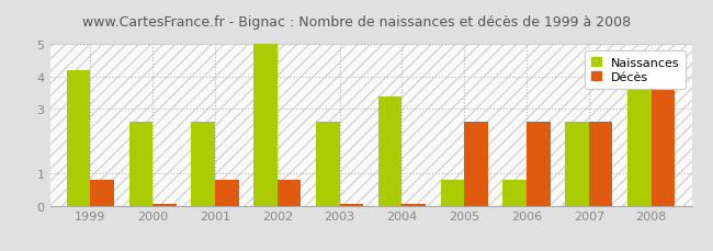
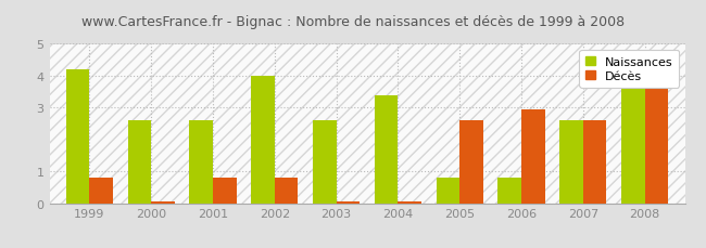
Naissances/2002: 5.0 -> 4.0
Décès/2006: 2.60 -> 2.95
